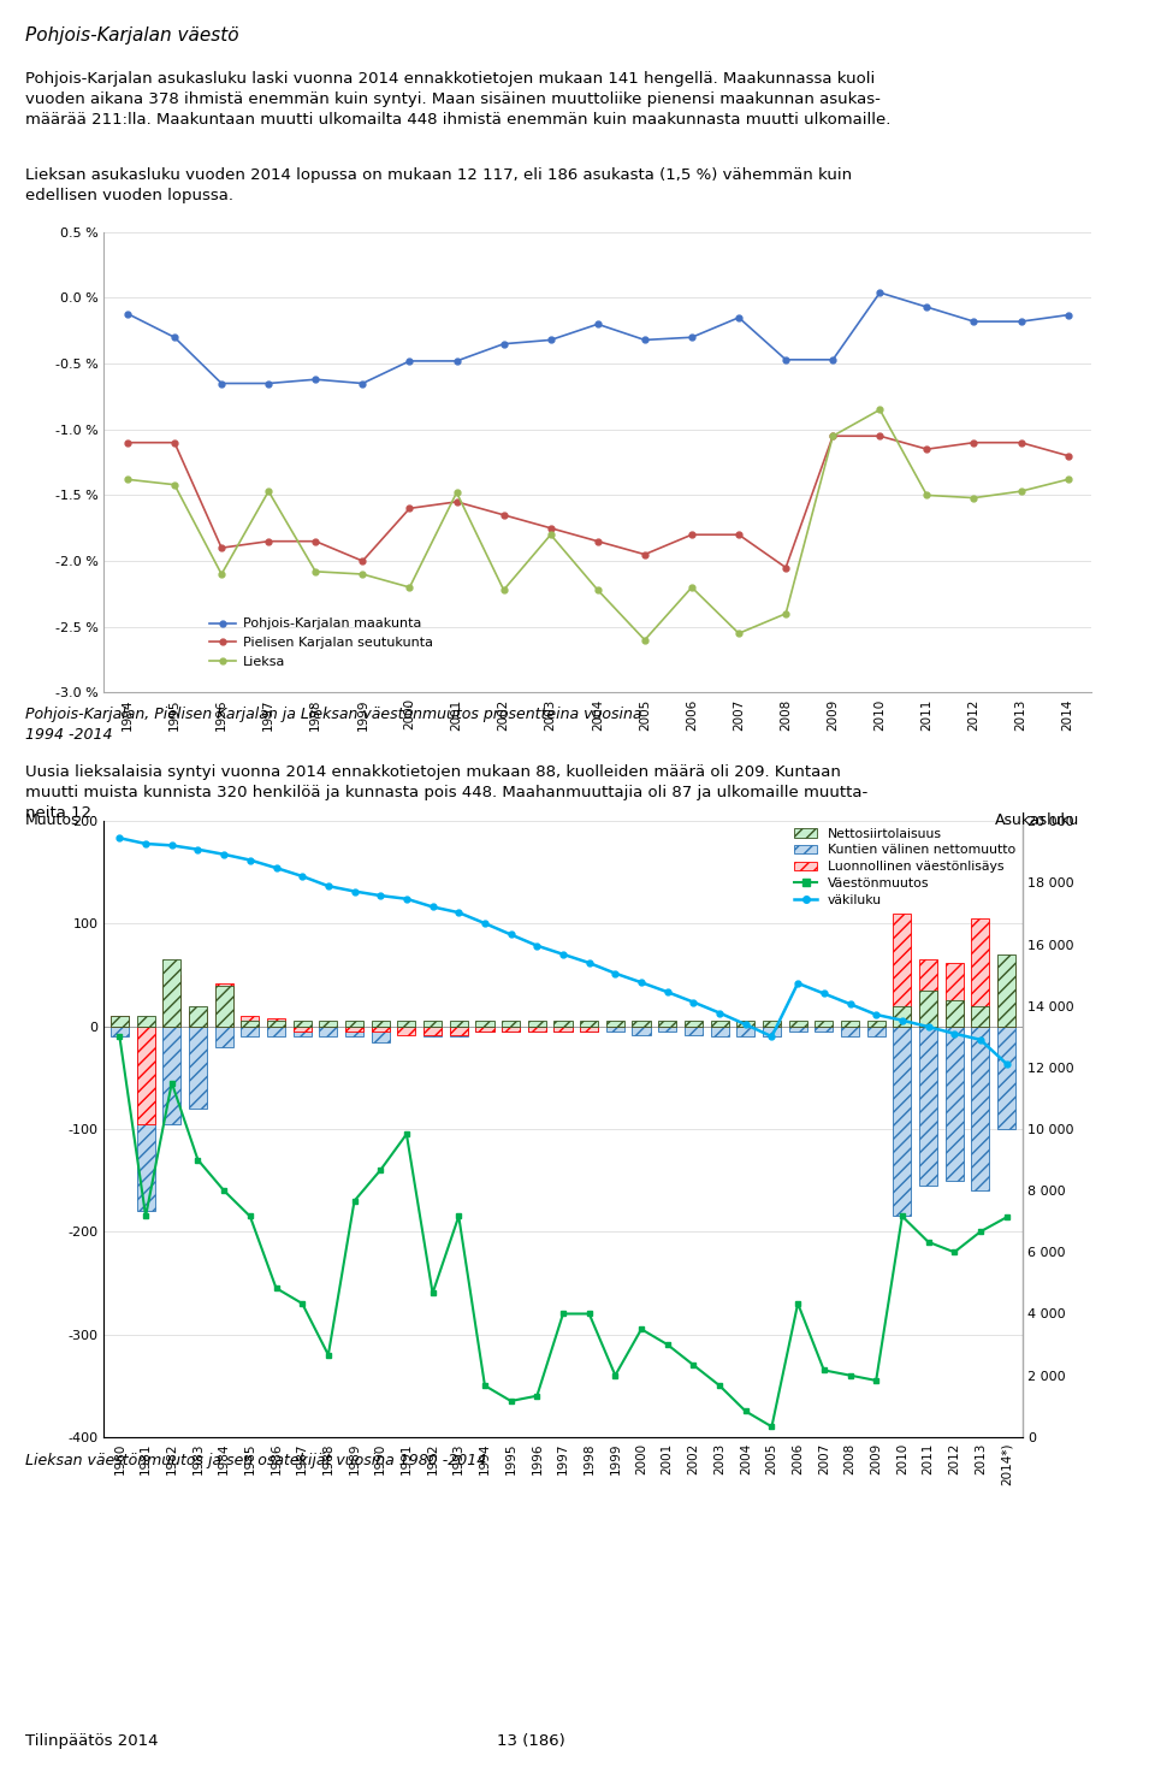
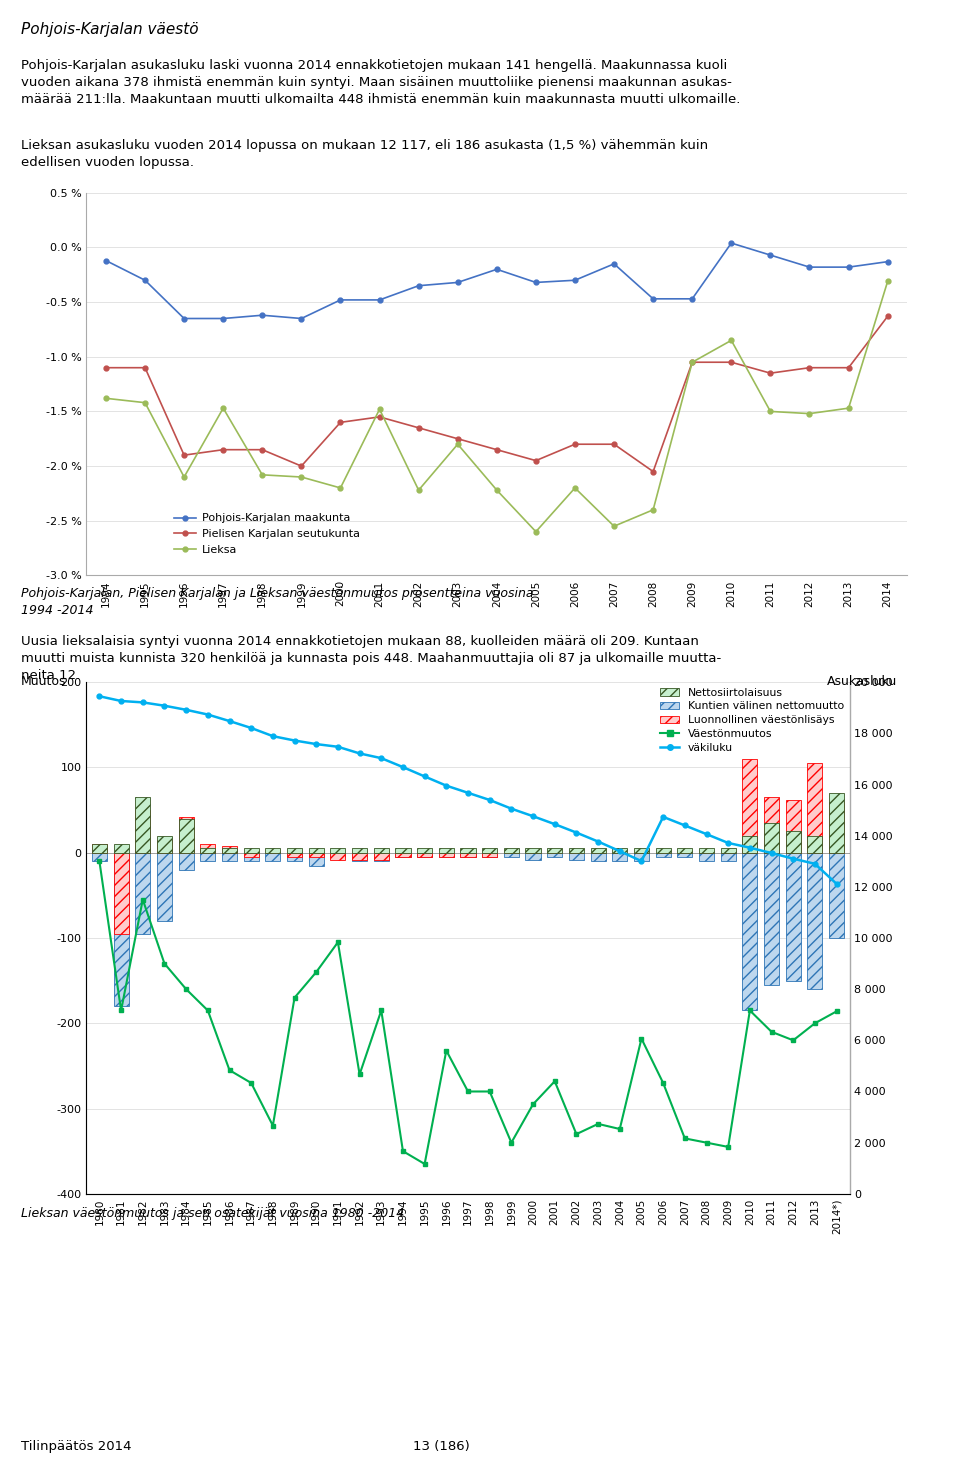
Pielisen Karjalan seutukunta/2014: -1.20 % -> -0.63 %
Lieksa/2014: -1.38 % -> -0.31 %
Väestönmuutos/1996: -360 -> -232
Väestönmuutos/2001: -310 -> -268
Väestönmuutos/2003: -350 -> -318
Väestönmuutos/2004: -375 -> -324
Väestönmuutos/2005: -390 -> -218
